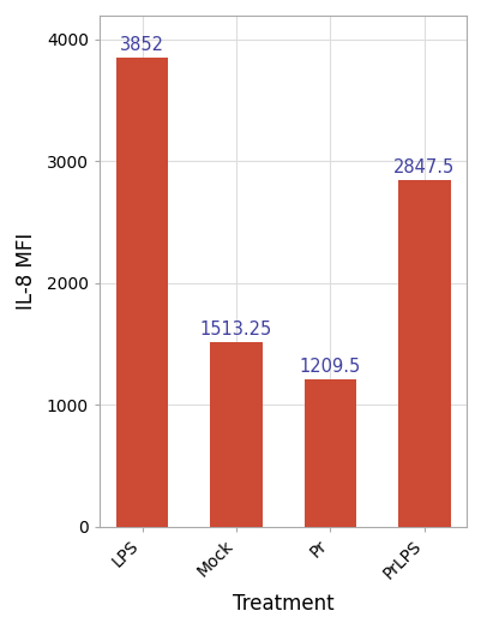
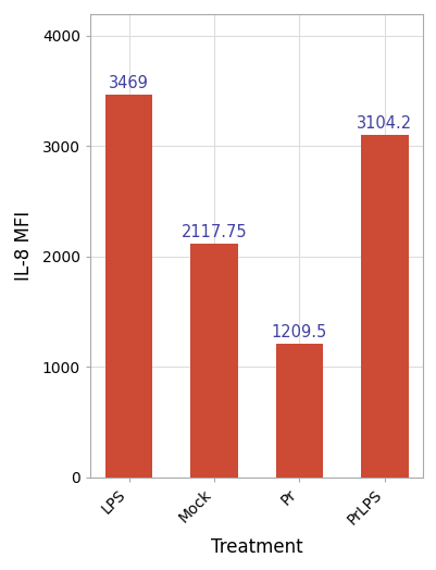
LPS: 3852 -> 3469
Mock: 1513.25 -> 2117.75
PrLPS: 2847.5 -> 3104.2
